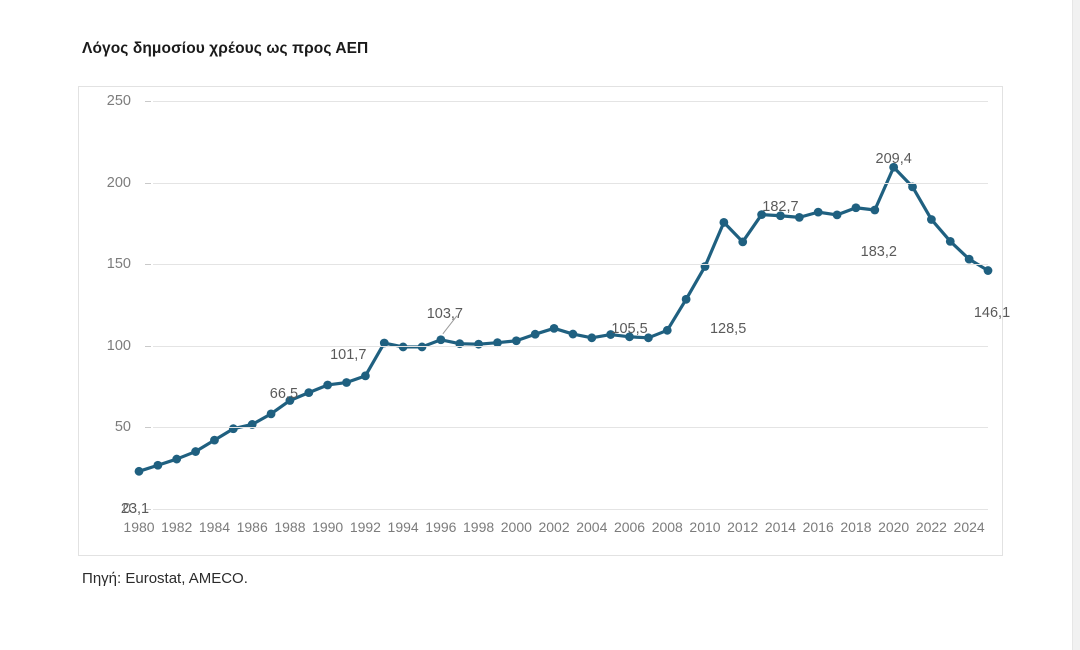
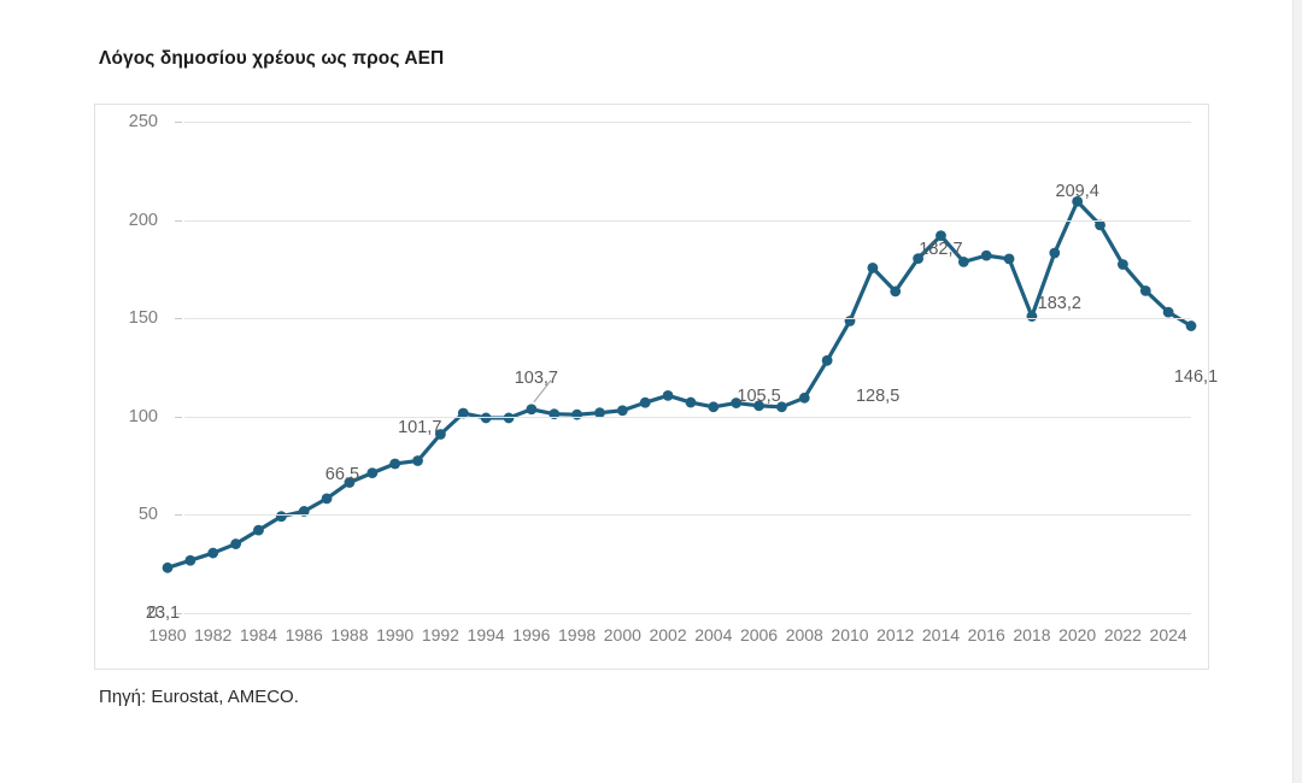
1992: 82 -> 91
2014: 180 -> 192
2018: 185 -> 151
